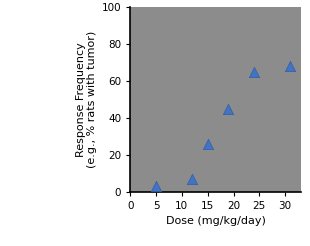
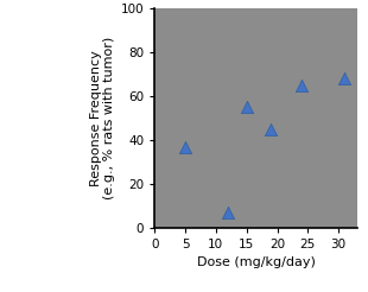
5: 3 -> 37
15: 26 -> 55
